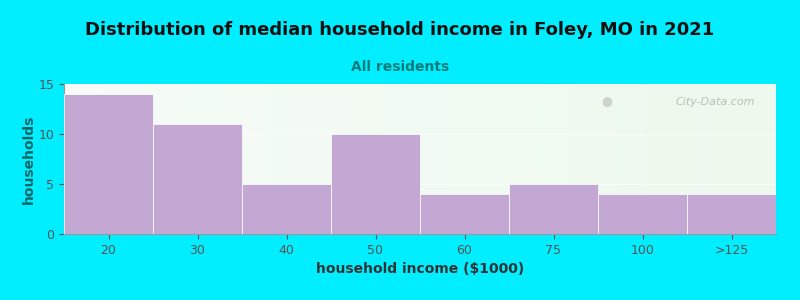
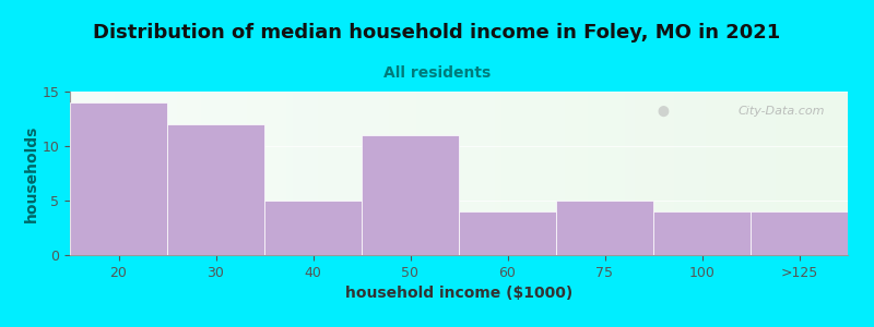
30: 11 -> 12
50: 10 -> 11
